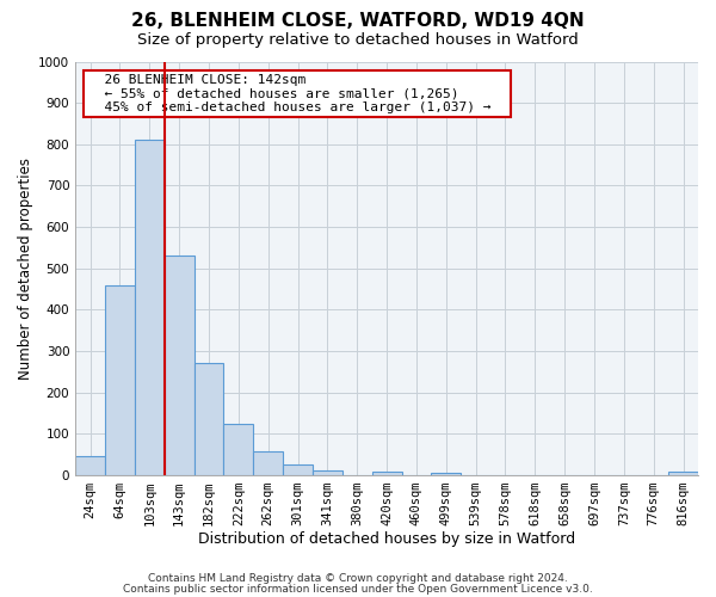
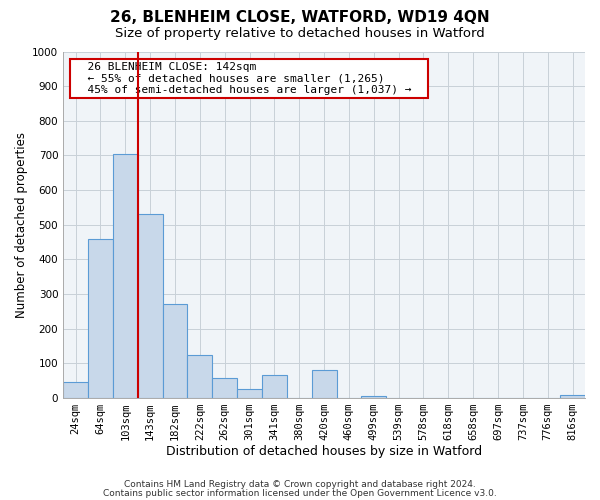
103sqm: 810 -> 705
341sqm: 12 -> 65
420sqm: 8 -> 80
